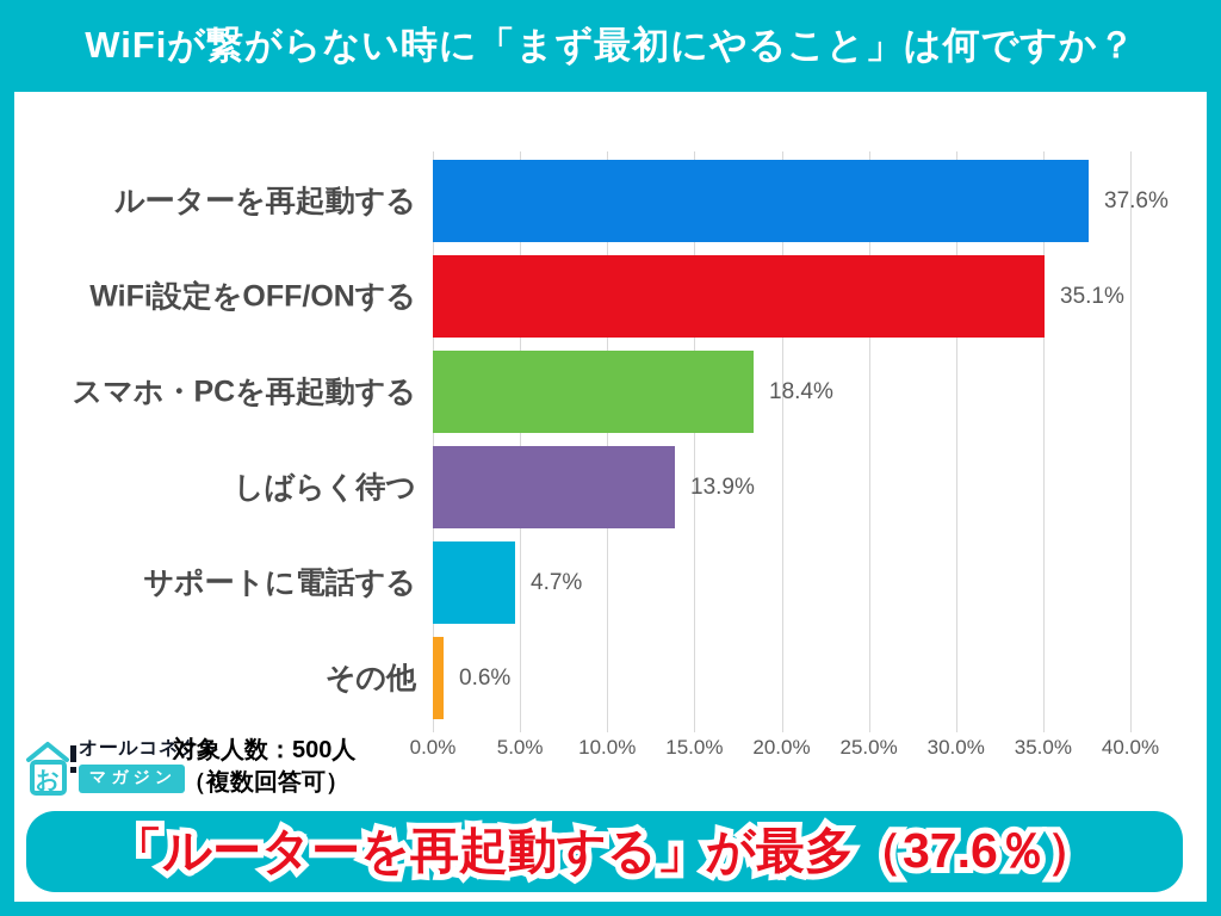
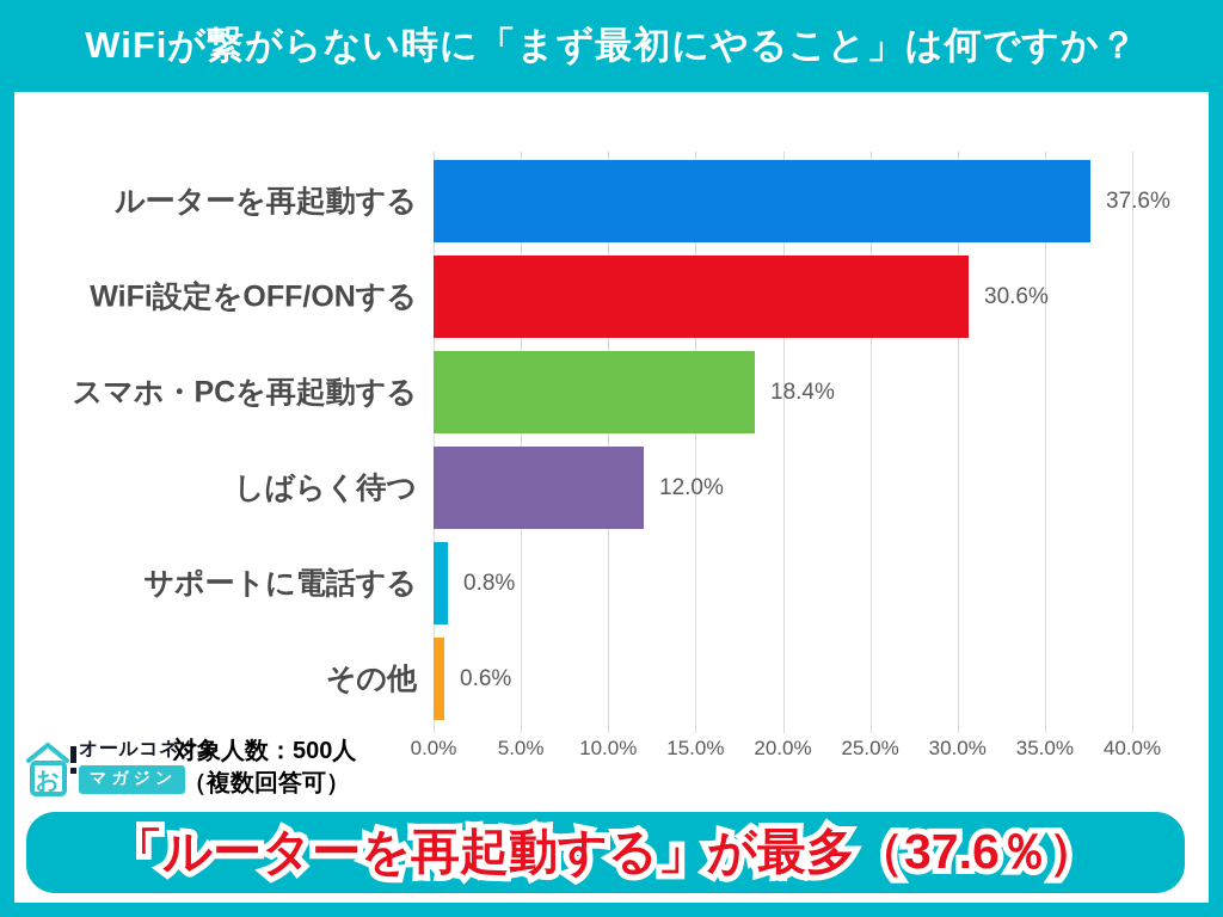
WiFi設定をOFF/ONする: 35.1% -> 30.6%
しばらく待つ: 13.9% -> 12.0%
サポートに電話する: 4.7% -> 0.8%
